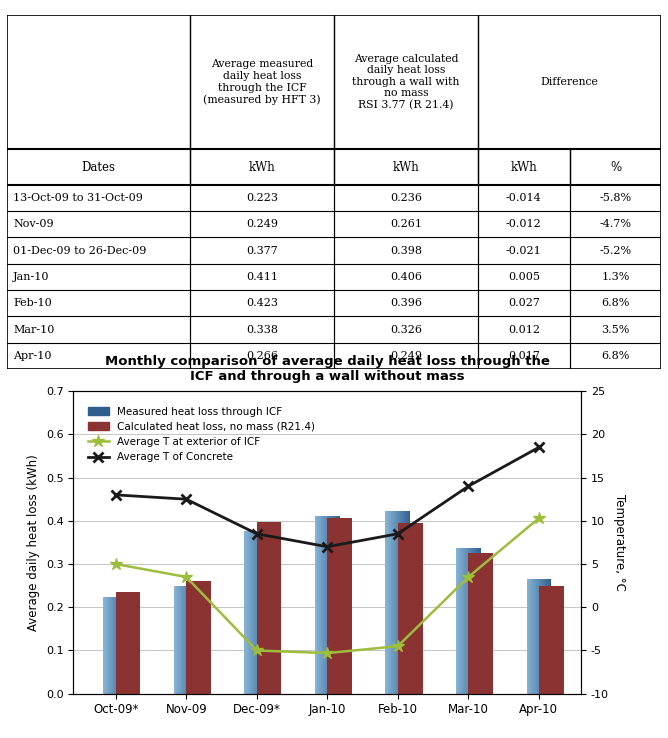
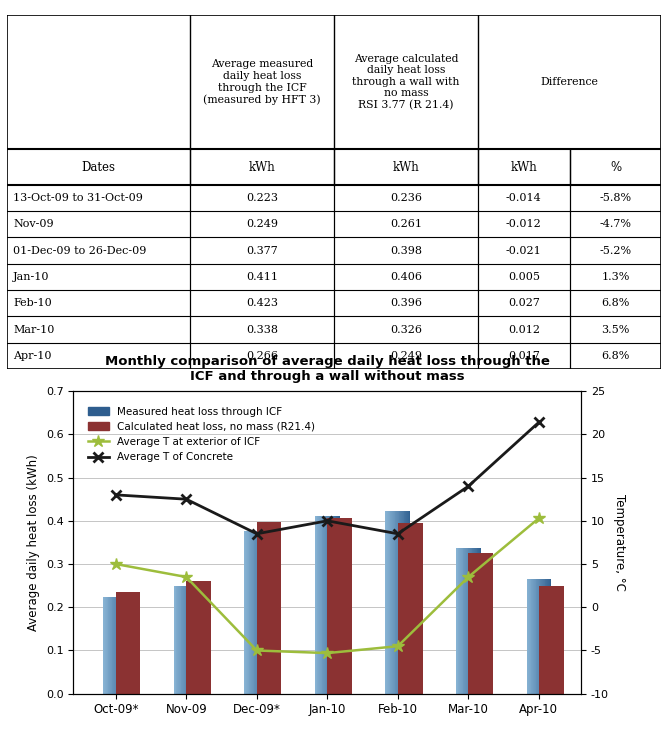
Average T of Concrete/Jan-10: 7.0 -> 10.0
Average T of Concrete/Apr-10: 18.5 -> 21.4
